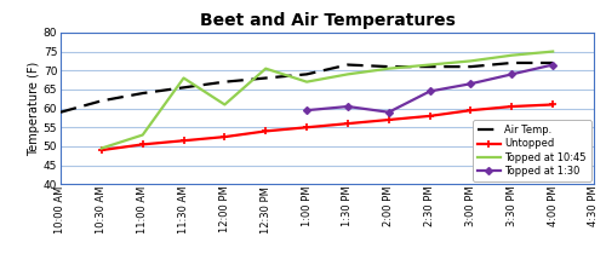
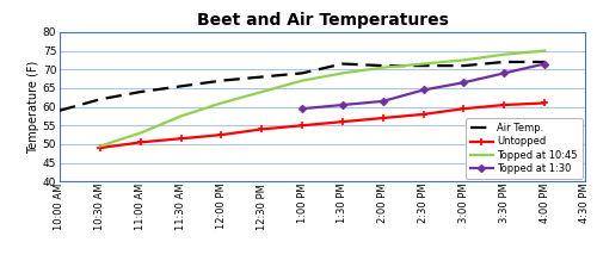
Topped at 10:45/11:30 AM: 68.0 -> 57.5
Topped at 10:45/12:30 PM: 70.5 -> 64.0
Topped at 1:30/2:00 PM: 59.0 -> 61.5
